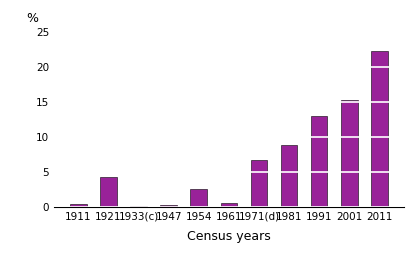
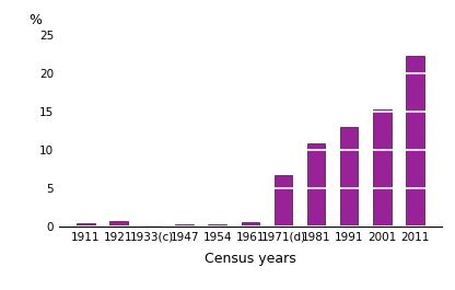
1921: 4.2 -> 0.7
1954: 2.6 -> 0.3
1981: 8.8 -> 10.8
